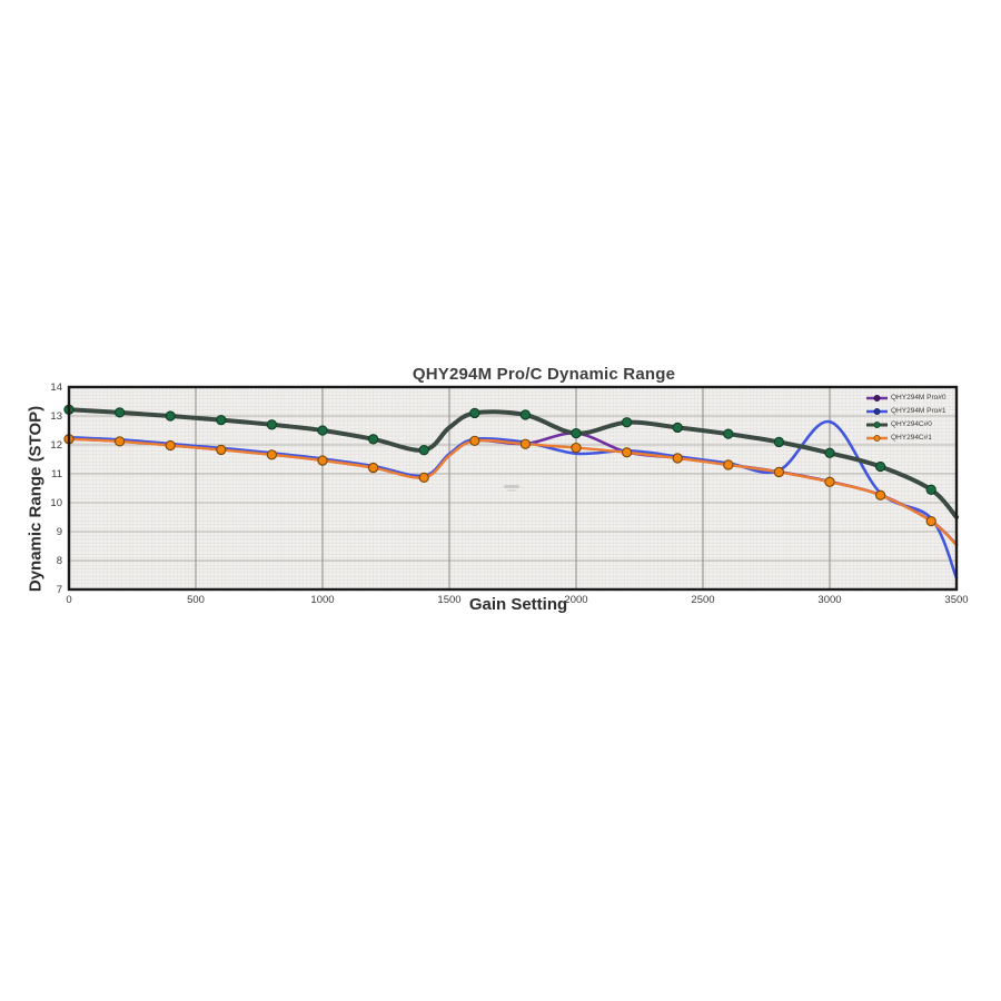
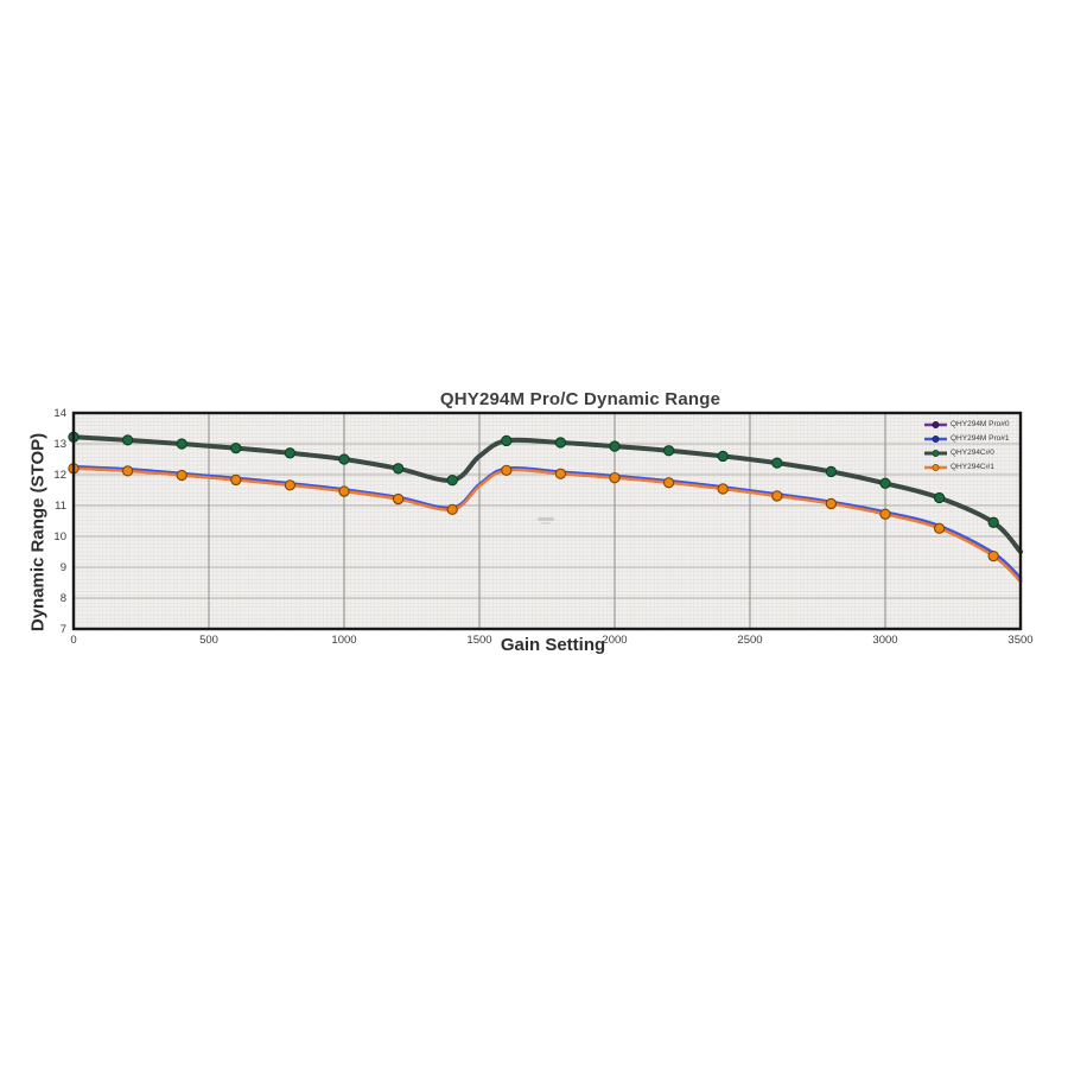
QHY294M Pro#0/2000: 12.4 -> 11.9
QHY294M Pro#1/2000: 11.7 -> 12.0
QHY294C#0/2000: 12.4 -> 12.9
QHY294M Pro#1/3000: 12.8 -> 10.8
QHY294M Pro#1/3500: 7.4 -> 8.7
